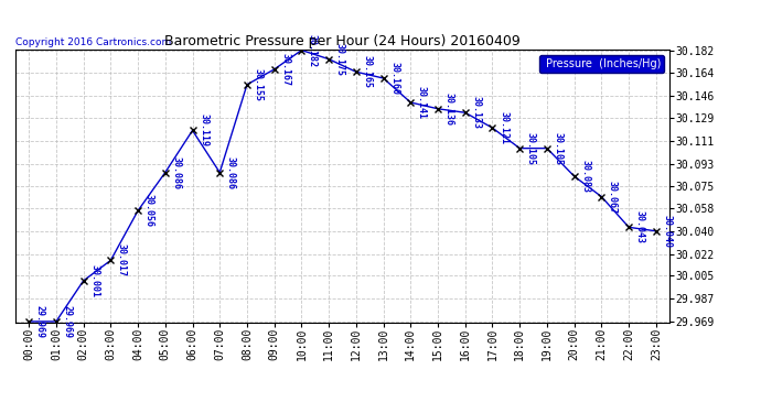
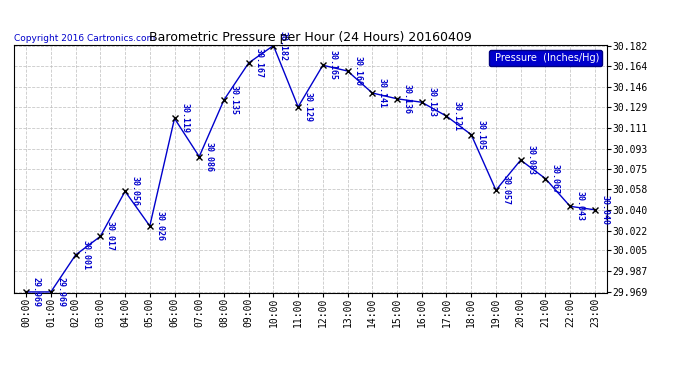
05:00: 30.086 -> 30.026
08:00: 30.155 -> 30.135
11:00: 30.175 -> 30.129
19:00: 30.105 -> 30.057
